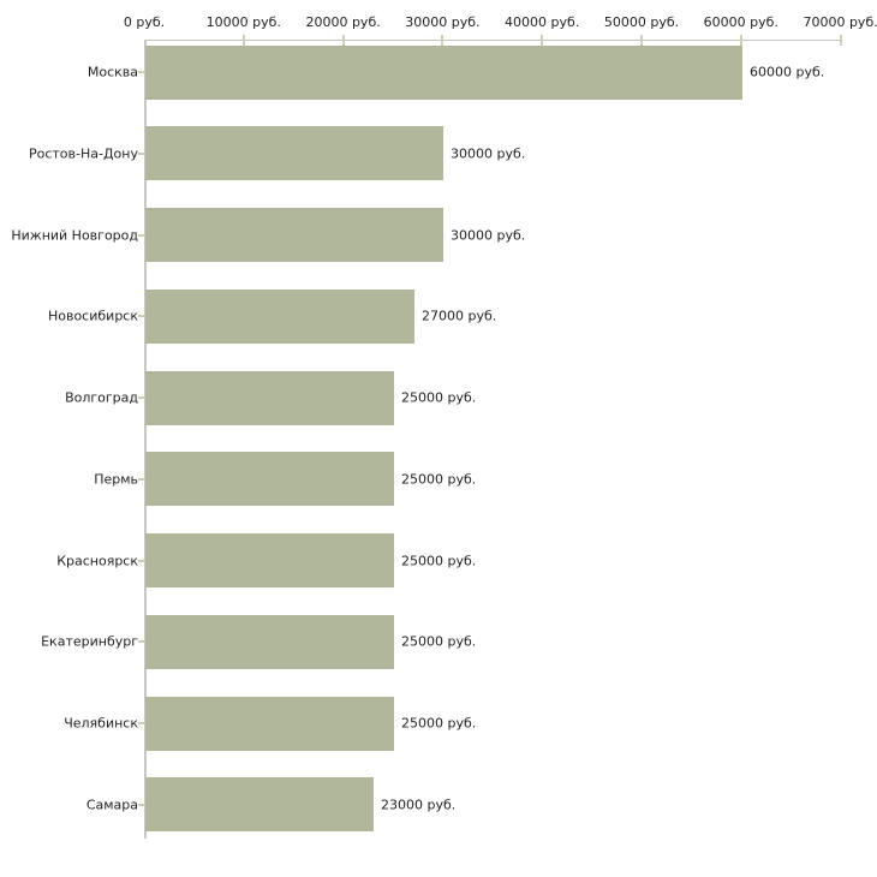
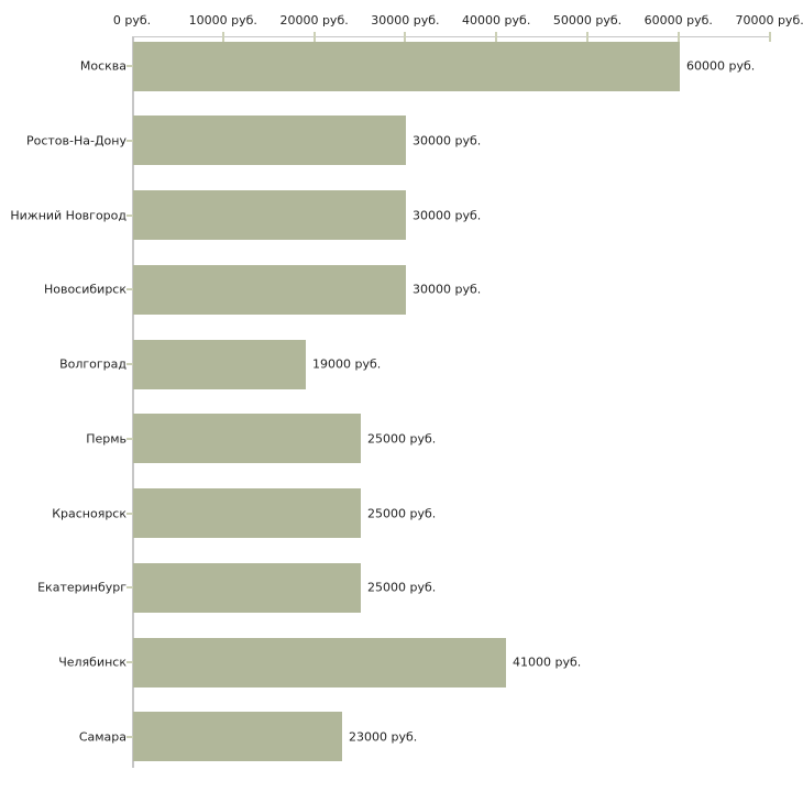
Новосибирск: 27000 -> 30000
Волгоград: 25000 -> 19000
Челябинск: 25000 -> 41000
